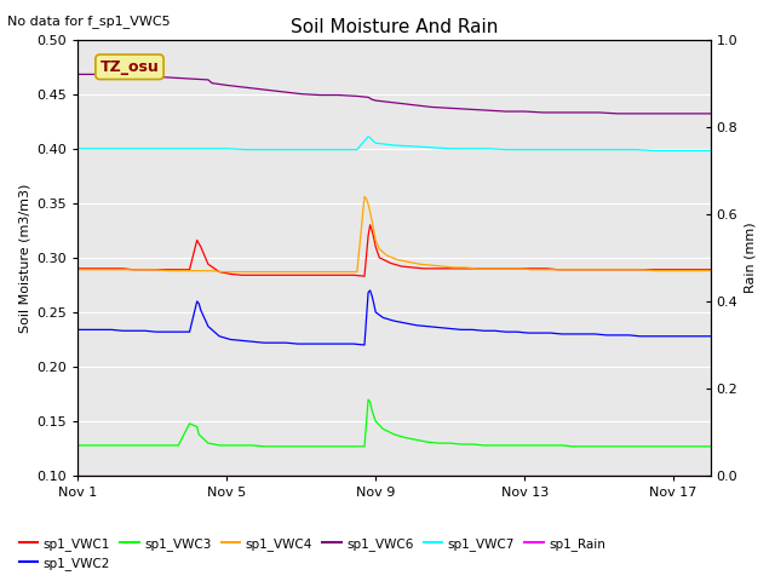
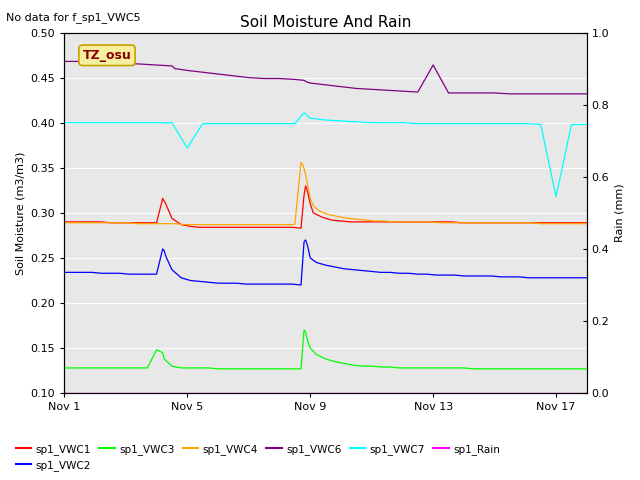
sp1_VWC7/Nov 5: 0.400 -> 0.372
sp1_VWC6/Nov 13: 0.434 -> 0.464
sp1_VWC7/Nov 17: 0.398 -> 0.318
